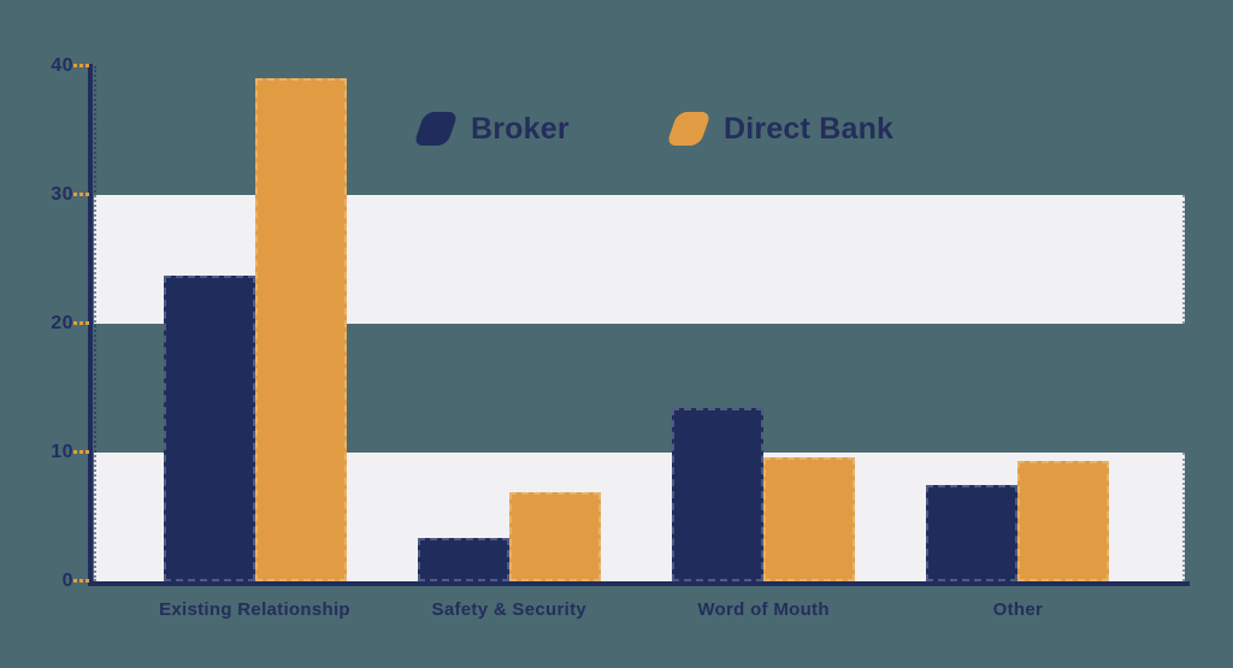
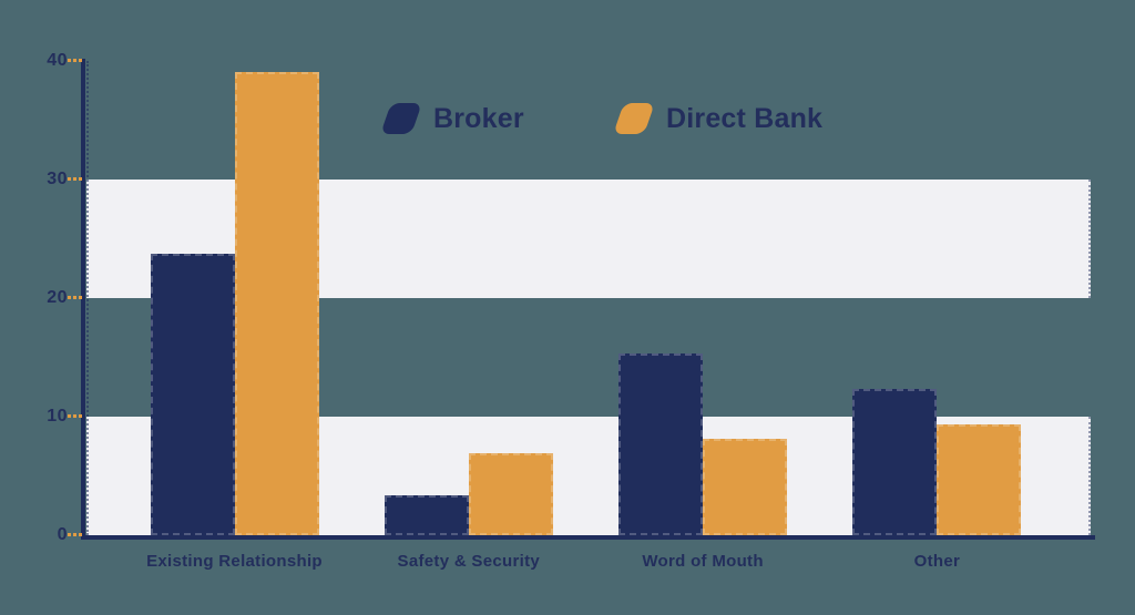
Broker/Word of Mouth: 13.5 -> 15.3
Direct Bank/Word of Mouth: 9.6 -> 8.1
Broker/Other: 7.5 -> 12.3
